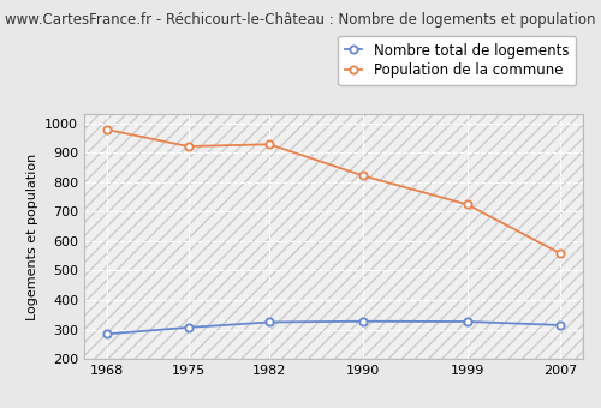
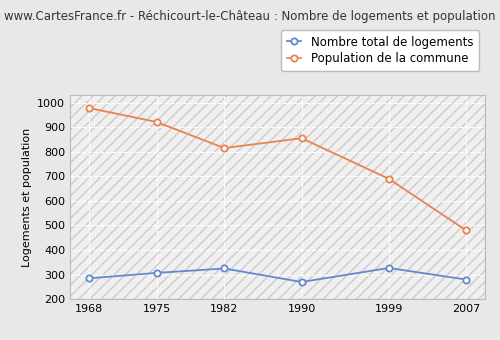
Population de la commune/1982: 928 -> 815
Nombre total de logements/1990: 328 -> 270
Population de la commune/1990: 822 -> 855
Population de la commune/1999: 724 -> 690
Nombre total de logements/2007: 315 -> 280
Population de la commune/2007: 558 -> 480
